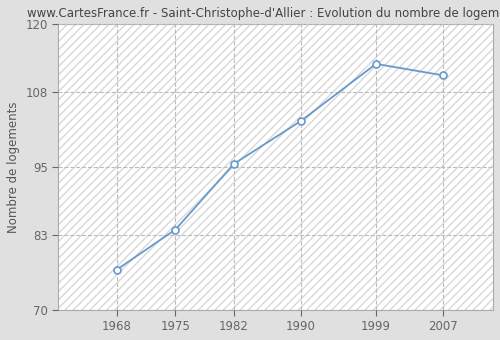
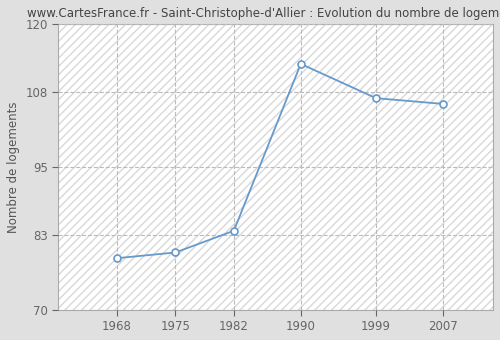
1968: 77.0 -> 79.0
1975: 84.0 -> 80.0
1982: 95.5 -> 83.8
1990: 103.0 -> 113.0
1999: 113.0 -> 107.0
2007: 111.0 -> 106.0
